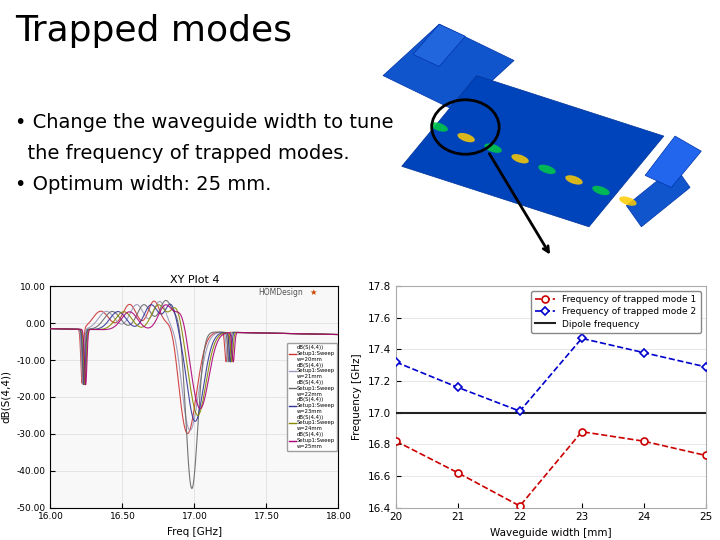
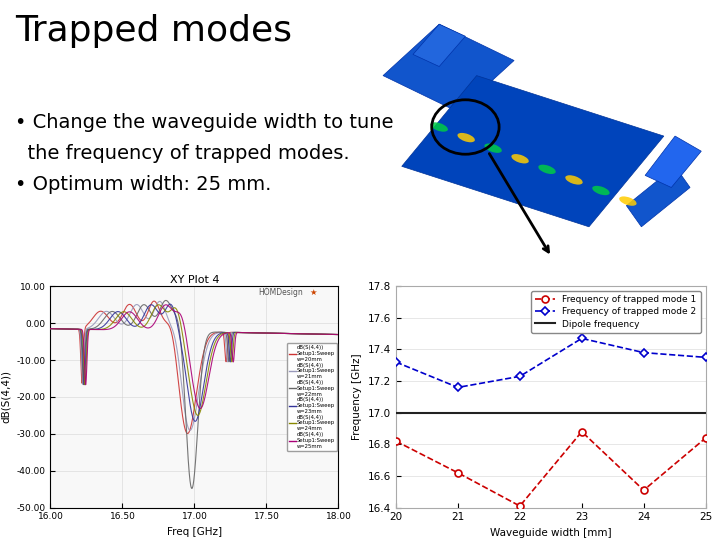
Frequency of trapped mode 2/22: 17.01 -> 17.23
Frequency of trapped mode 1/24: 16.82 -> 16.51
Frequency of trapped mode 1/25: 16.73 -> 16.84
Frequency of trapped mode 2/25: 17.29 -> 17.35
